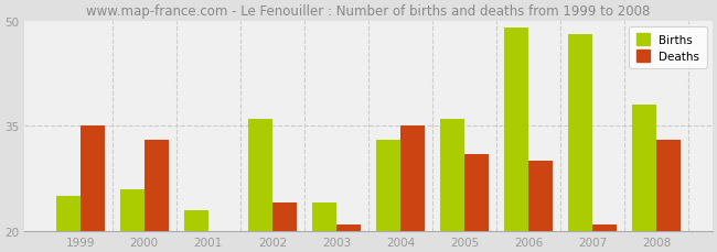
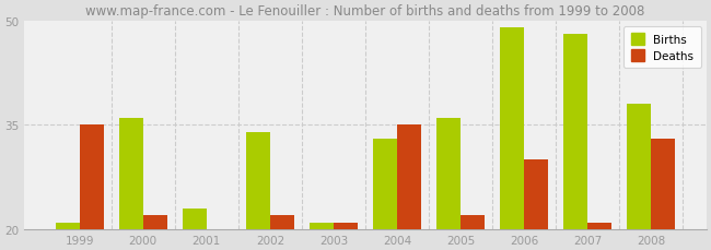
Births/1999: 25 -> 21
Births/2000: 26 -> 36
Deaths/2000: 33 -> 22
Births/2002: 36 -> 34
Deaths/2002: 24 -> 22
Births/2003: 24 -> 21
Deaths/2005: 31 -> 22
